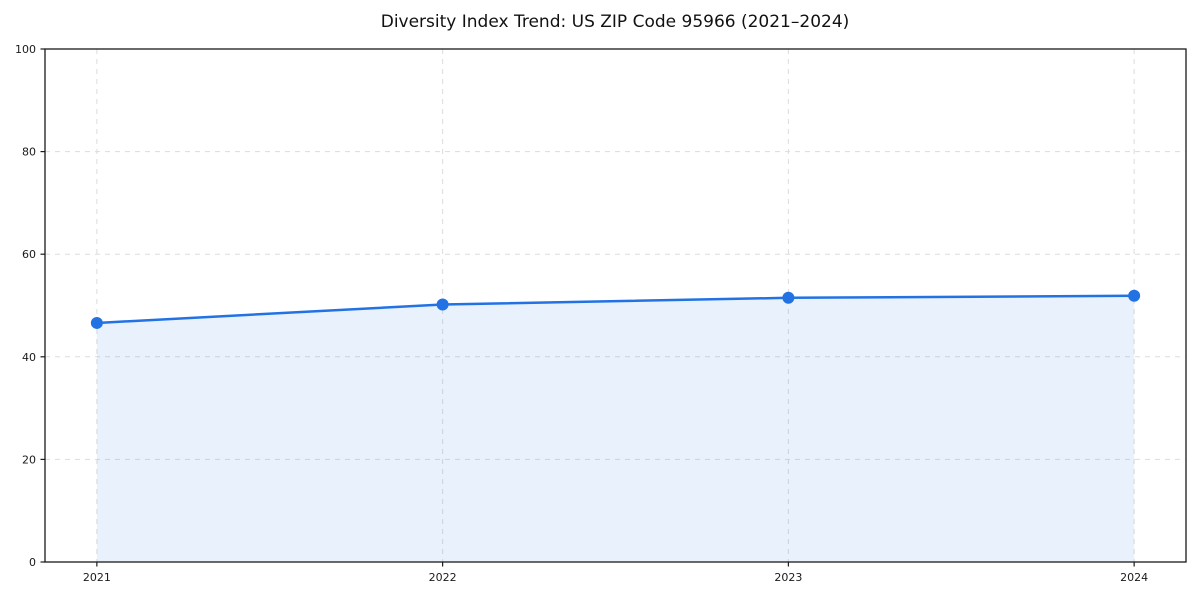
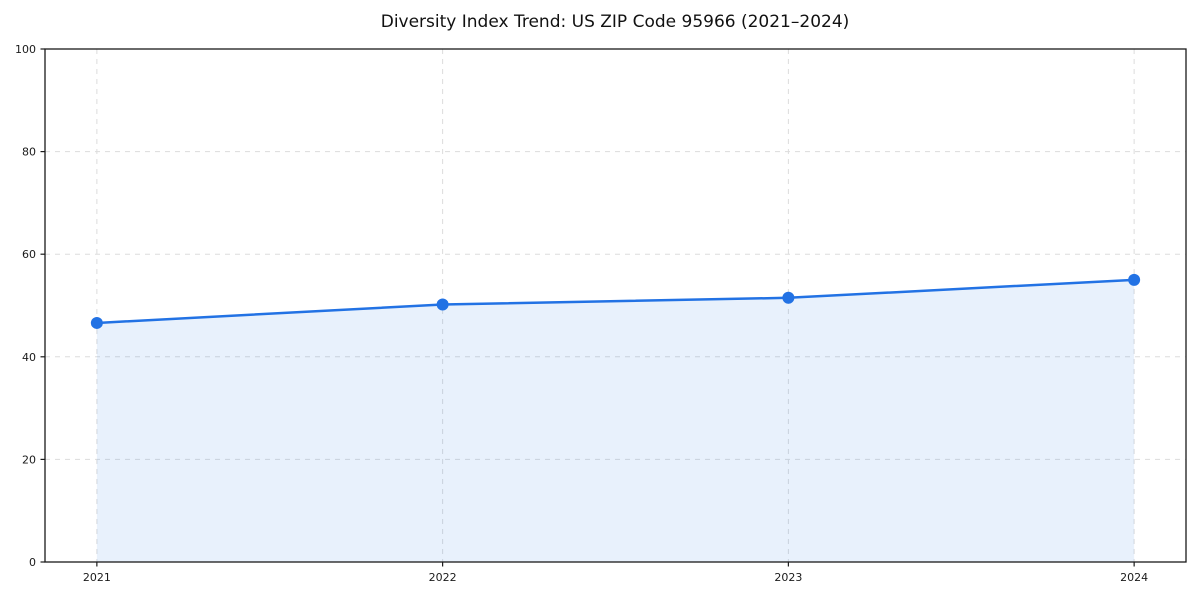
2024: 52 -> 55
